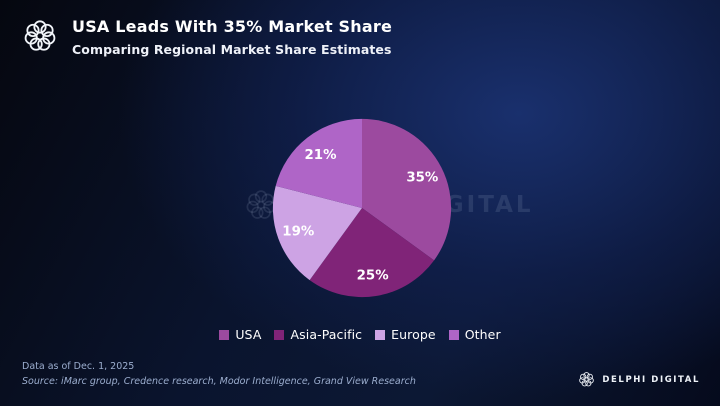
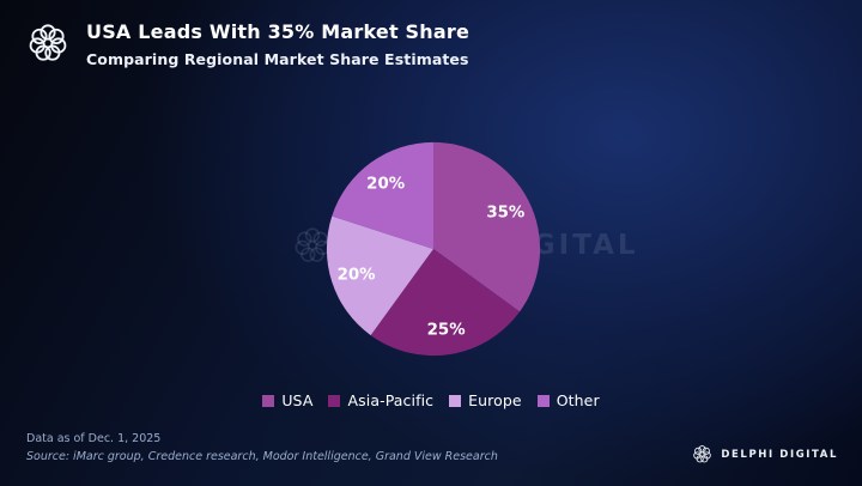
Europe: 19% -> 20%
Other: 21% -> 20%
